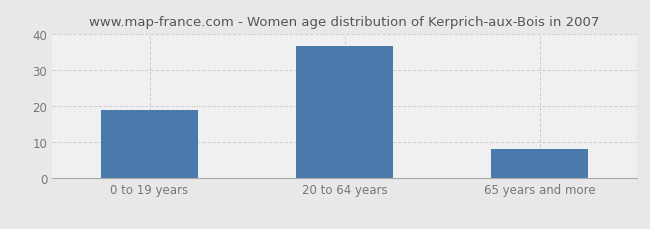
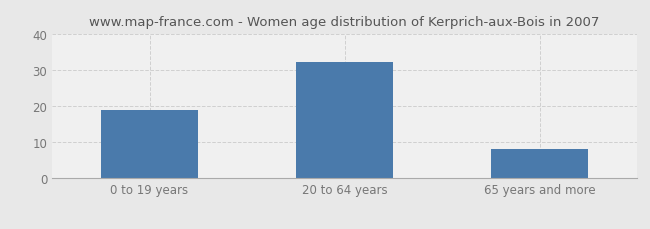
20 to 64 years: 36.5 -> 32.0
